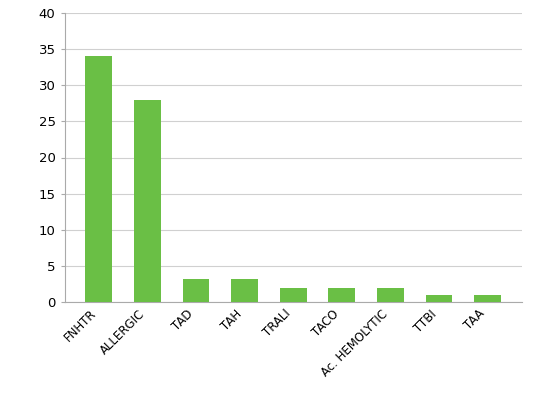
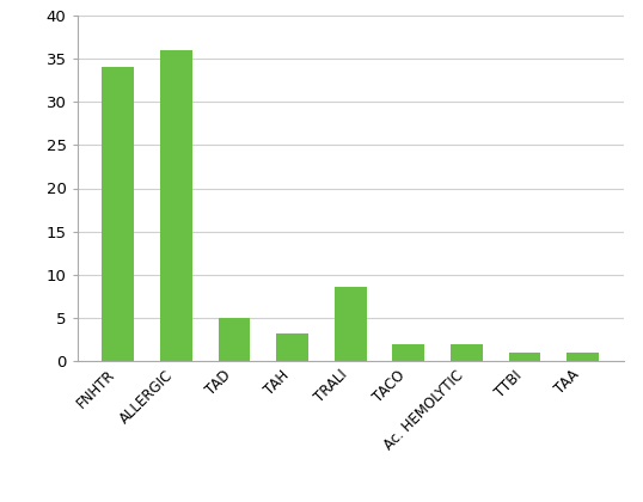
ALLERGIC: 28.0 -> 36.0
TAD: 3.2 -> 5.0
TRALI: 2.0 -> 8.6
